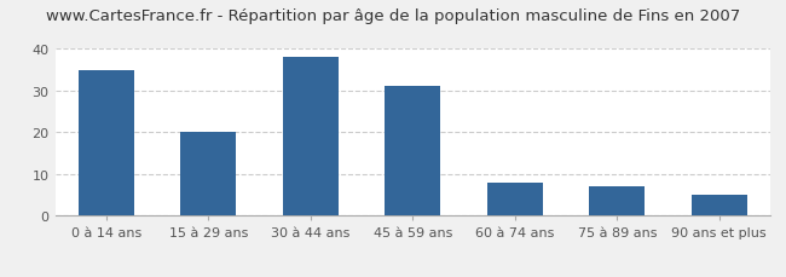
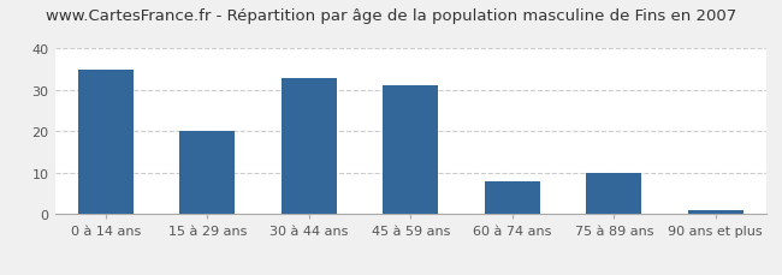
30 à 44 ans: 38 -> 33
75 à 89 ans: 7 -> 10
90 ans et plus: 5 -> 1
